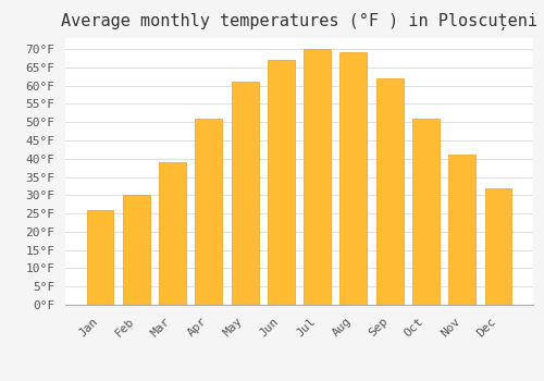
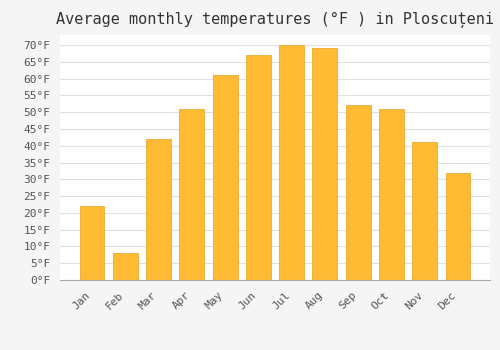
Jan: 26°F -> 22°F
Feb: 30°F -> 8°F
Mar: 39°F -> 42°F
Sep: 62°F -> 52°F
